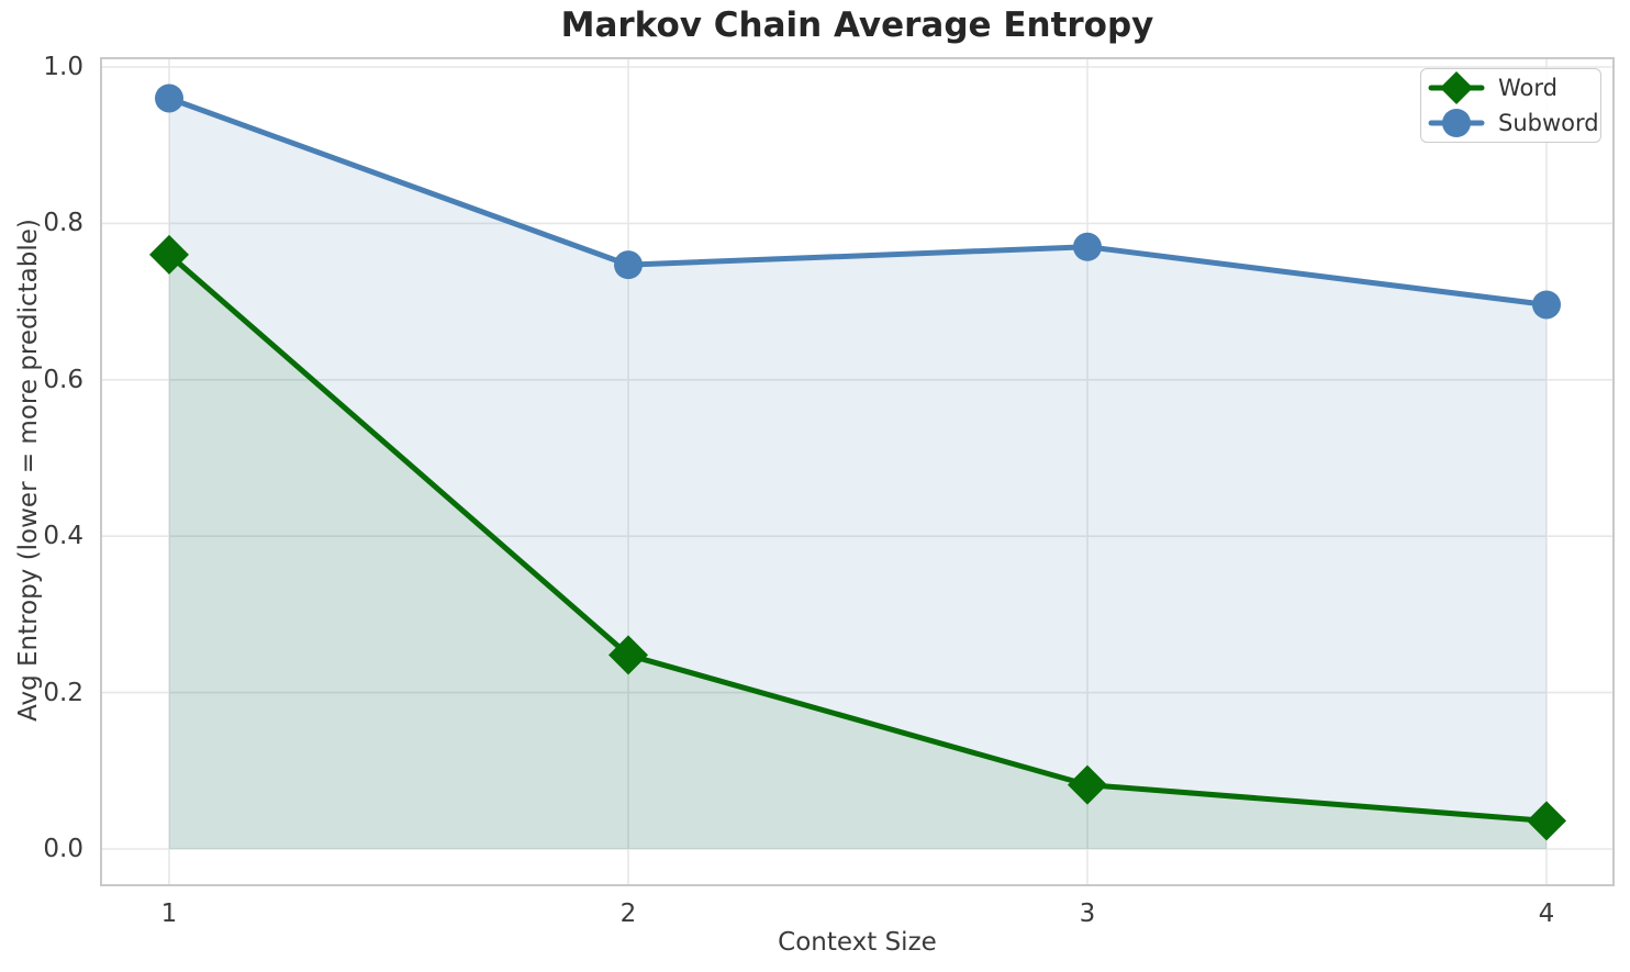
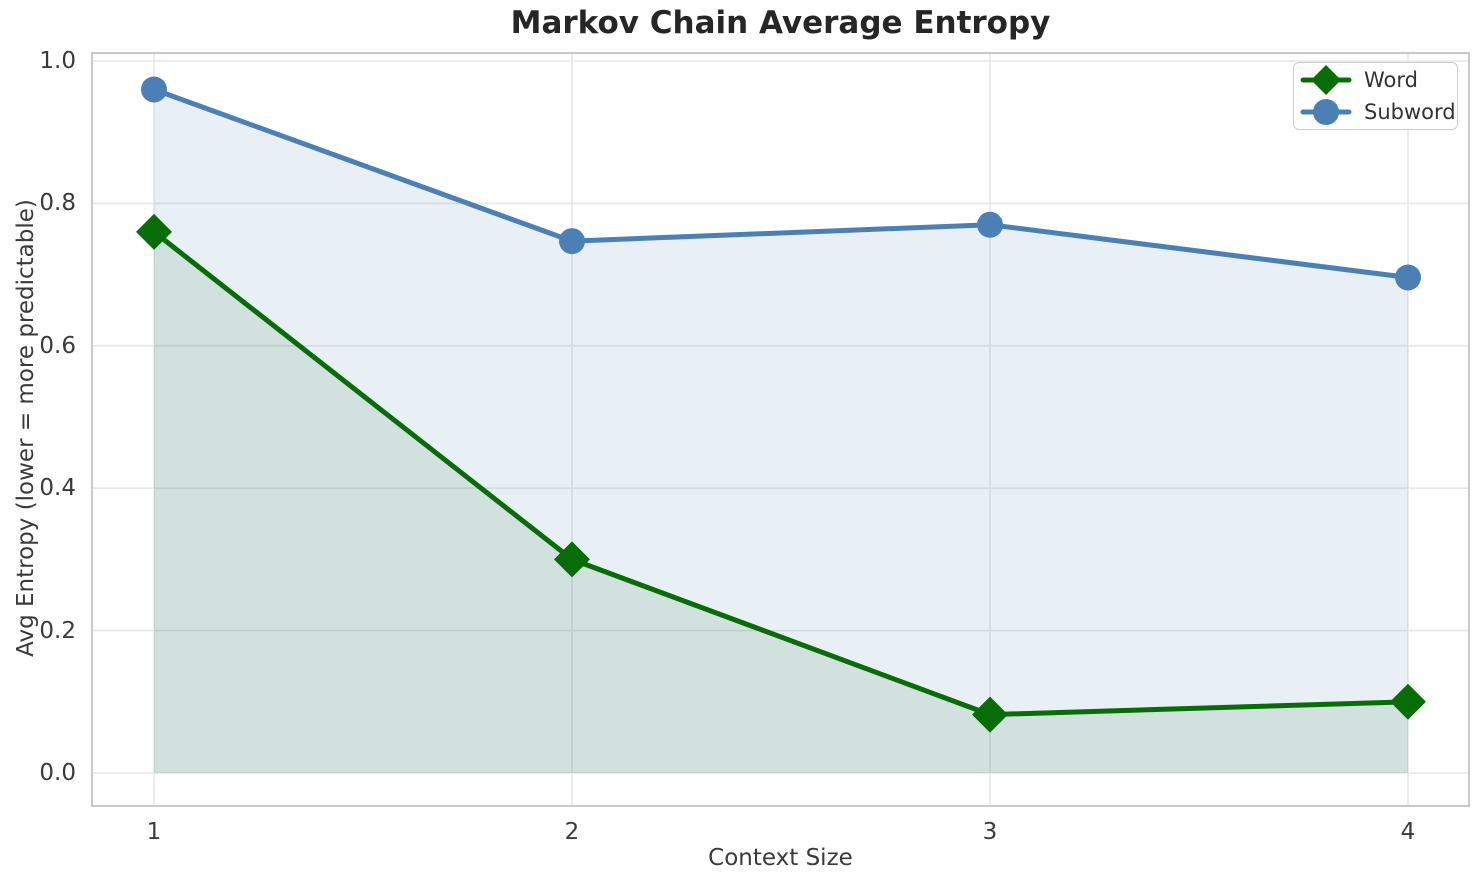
Word/2: 0.25 -> 0.30
Word/4: 0.04 -> 0.10
